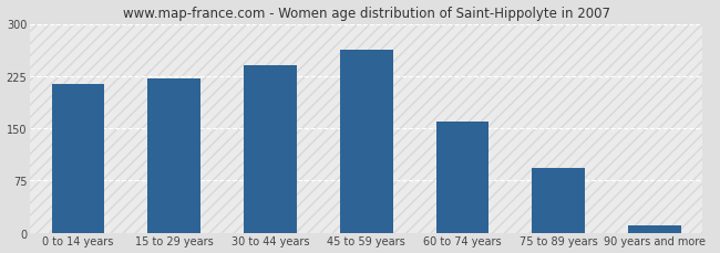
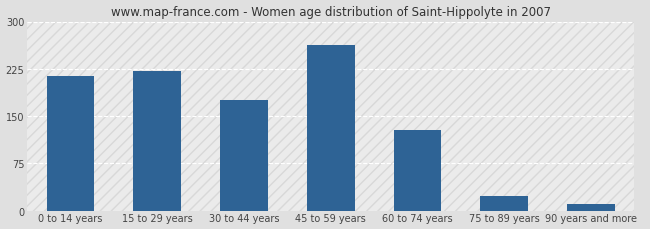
30 to 44 years: 240 -> 176
60 to 74 years: 160 -> 128
75 to 89 years: 93 -> 24
